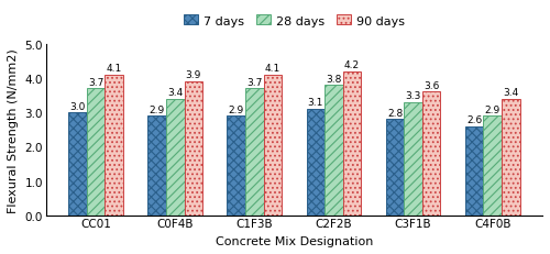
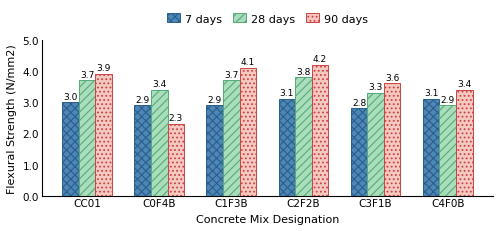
90 days/CC01: 4.1 -> 3.9
90 days/C0F4B: 3.9 -> 2.3
7 days/C4F0B: 2.6 -> 3.1
